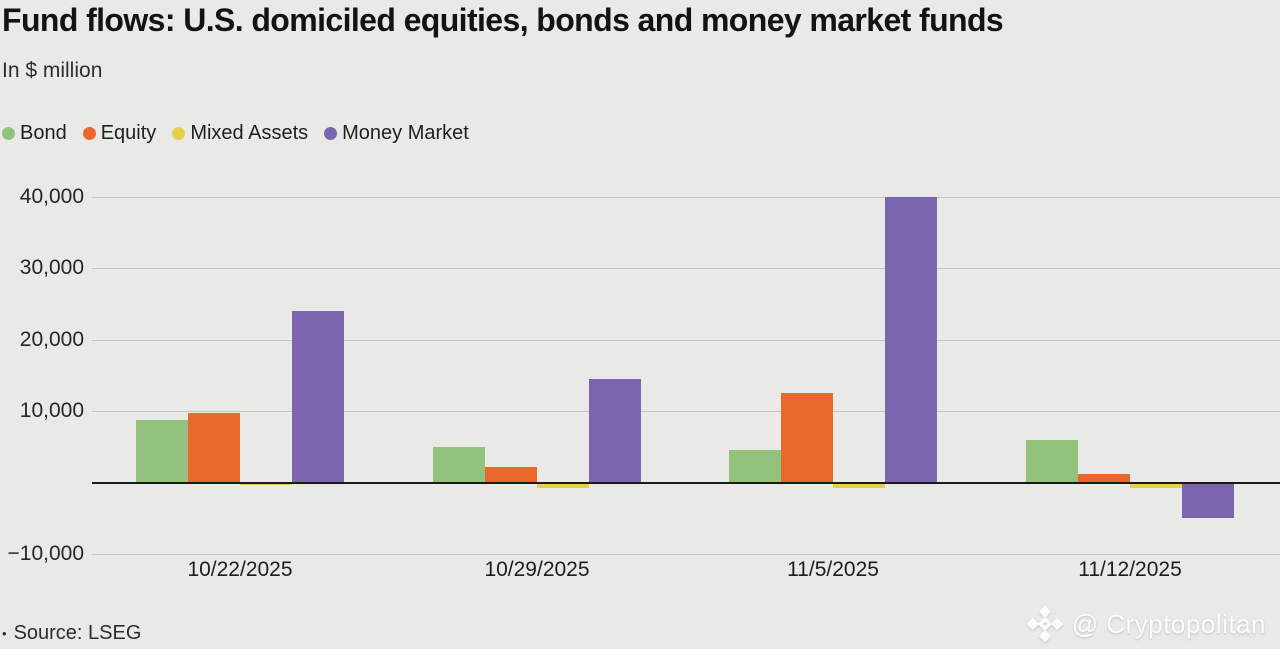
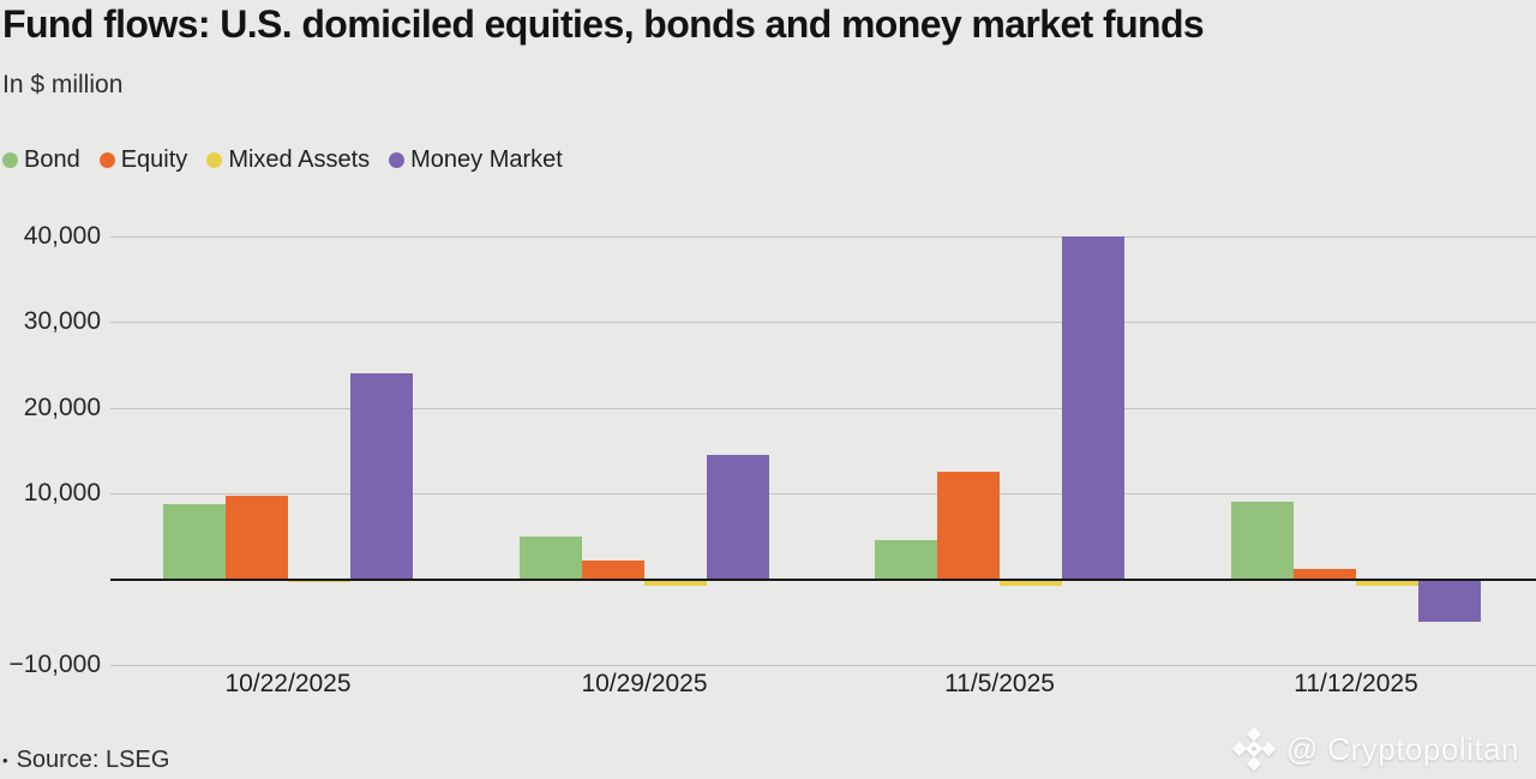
Bond/11/12/2025: 6000 -> 9000
